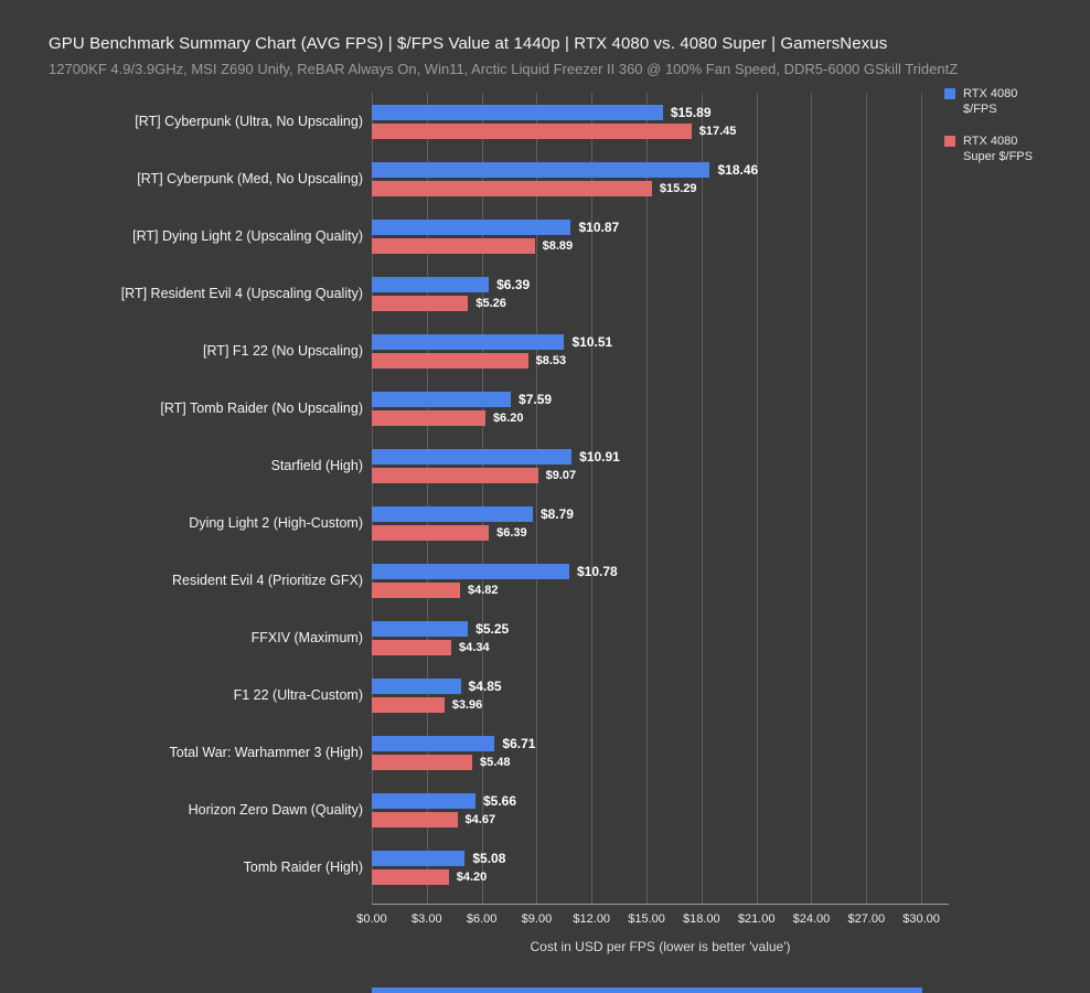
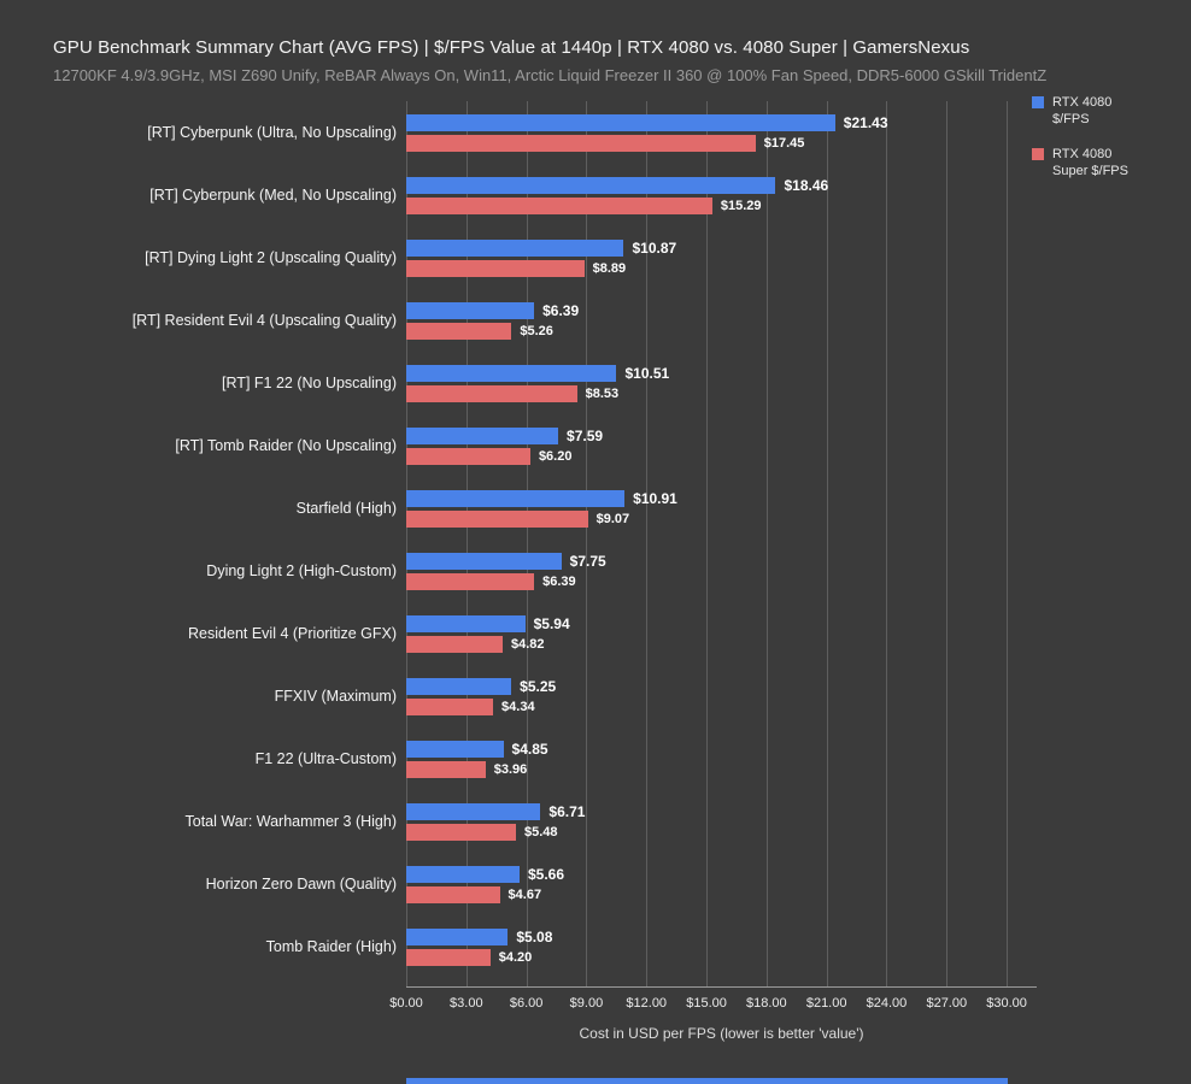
RTX 4080 $/FPS/[RT] Cyberpunk (Ultra, No Upscaling): $15.89 -> $21.43
RTX 4080 $/FPS/Dying Light 2 (High-Custom): $8.79 -> $7.75
RTX 4080 $/FPS/Resident Evil 4 (Prioritize GFX): $10.78 -> $5.94
